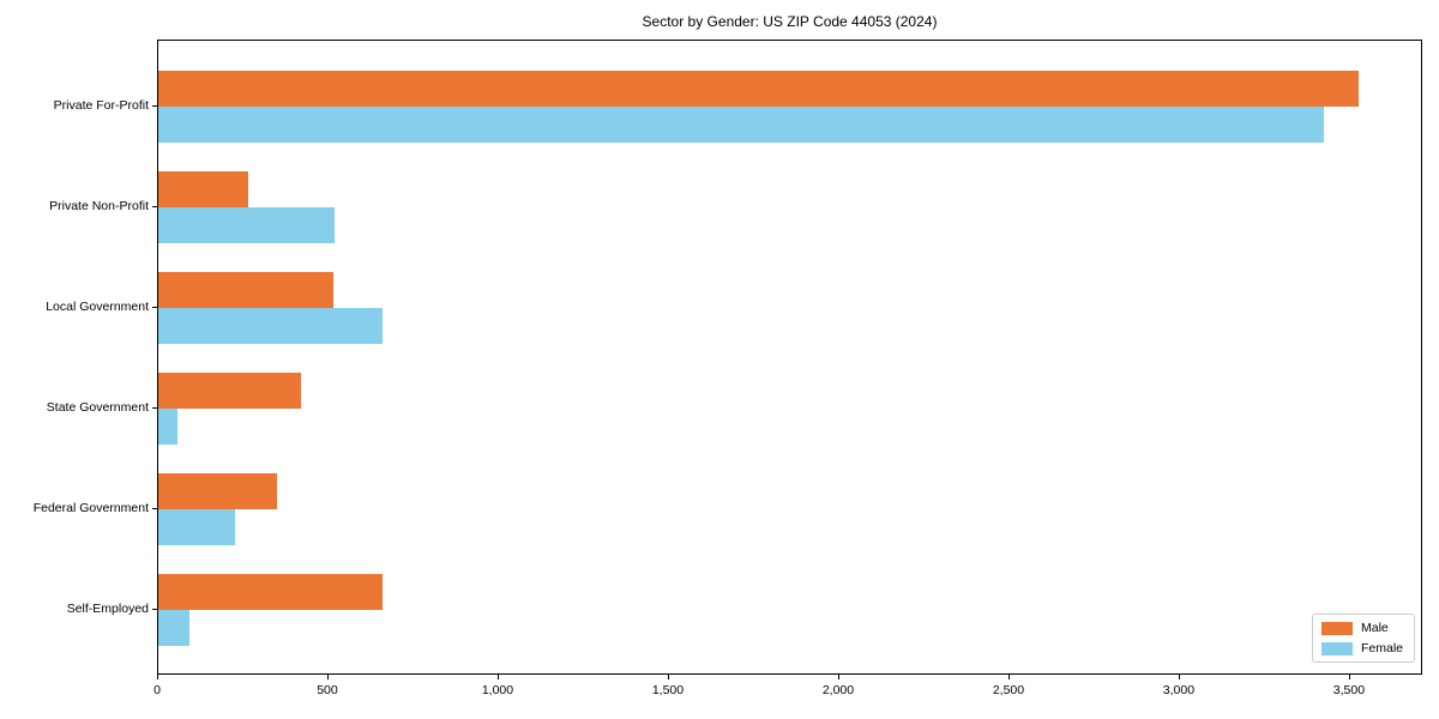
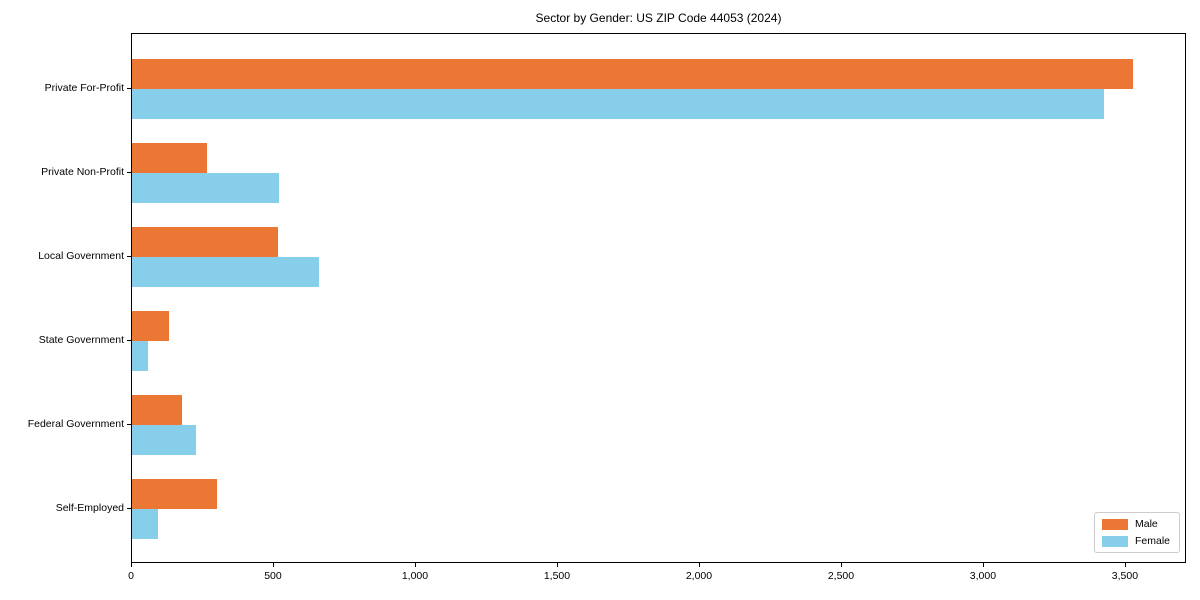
Male/State Government: 420 -> 130
Male/Federal Government: 350 -> 180
Male/Self-Employed: 660 -> 300
